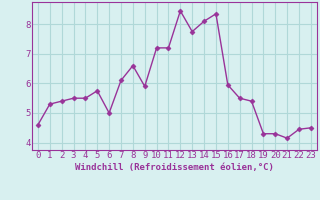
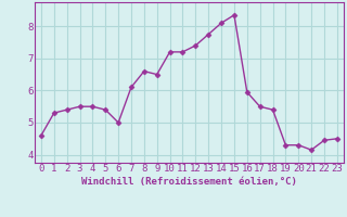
5: 5.75 -> 5.40
9: 5.90 -> 6.50
12: 8.45 -> 7.40
